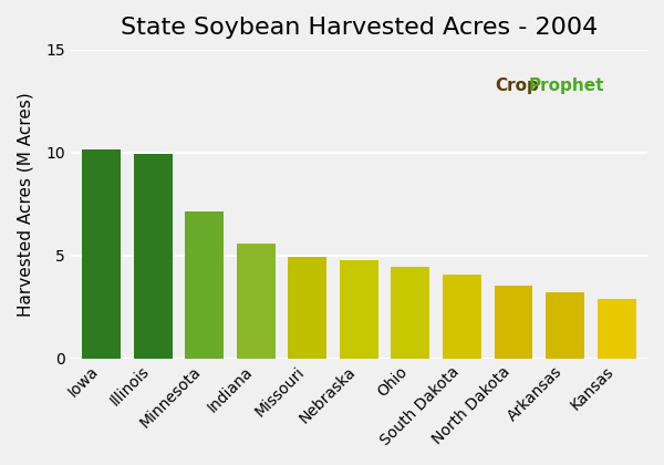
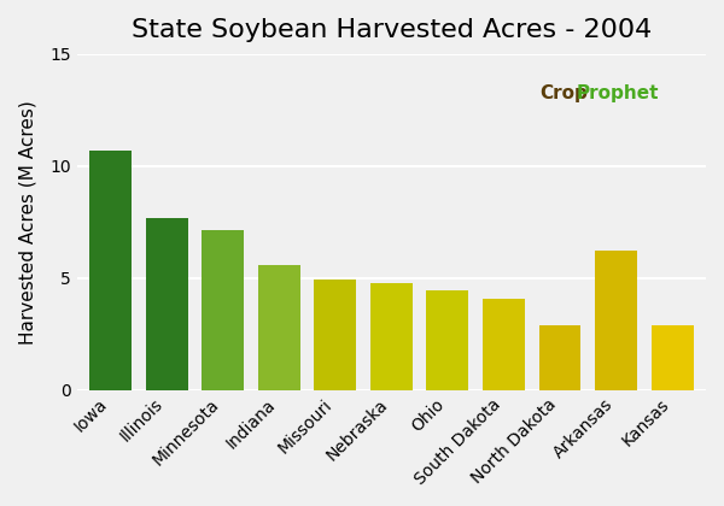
Iowa: 10.2 -> 10.7
Illinois: 9.9 -> 7.7
North Dakota: 3.5 -> 2.9
Arkansas: 3.2 -> 6.2
